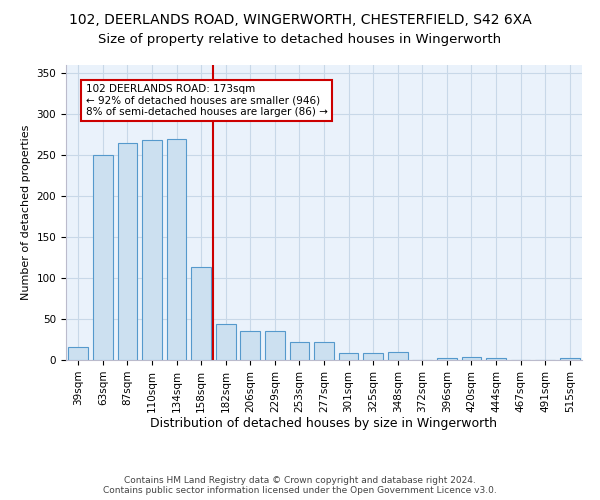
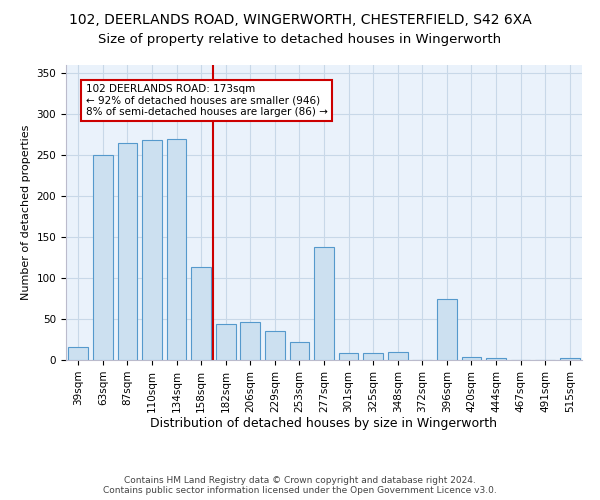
206sqm: 35 -> 46
277sqm: 22 -> 138
396sqm: 3 -> 74
